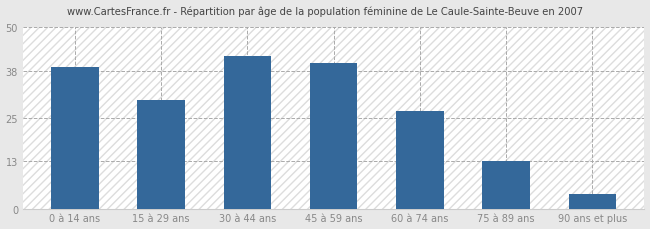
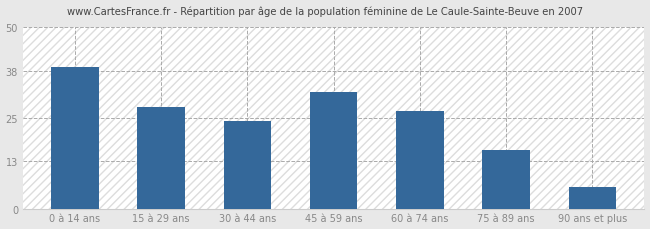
15 à 29 ans: 30 -> 28
30 à 44 ans: 42 -> 24
45 à 59 ans: 40 -> 32
75 à 89 ans: 13 -> 16
90 ans et plus: 4 -> 6
